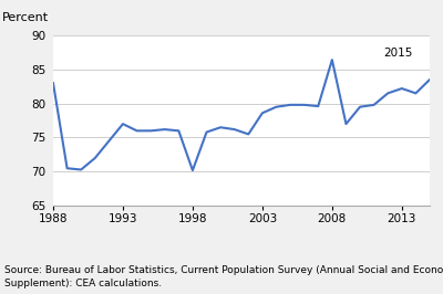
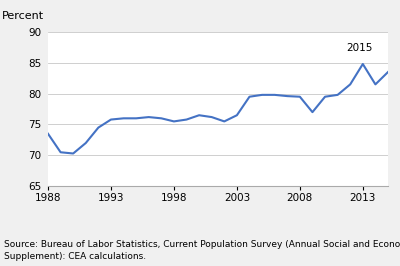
1988: 83.0 -> 73.5
1993: 77.0 -> 75.8
1998: 70.2 -> 75.5
2003: 78.6 -> 76.5
2008: 86.4 -> 79.5
2013: 82.2 -> 84.8
